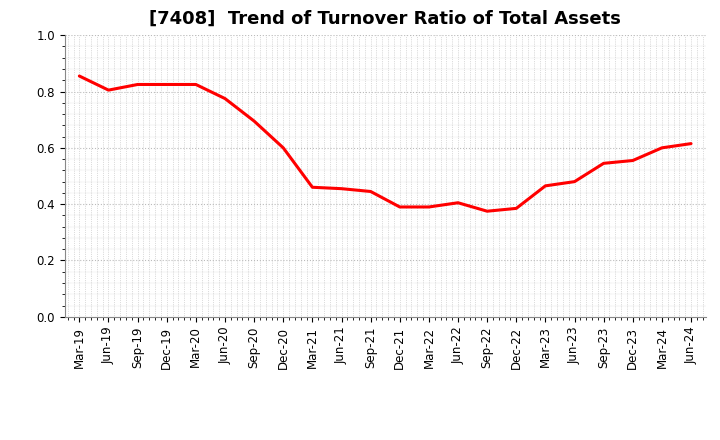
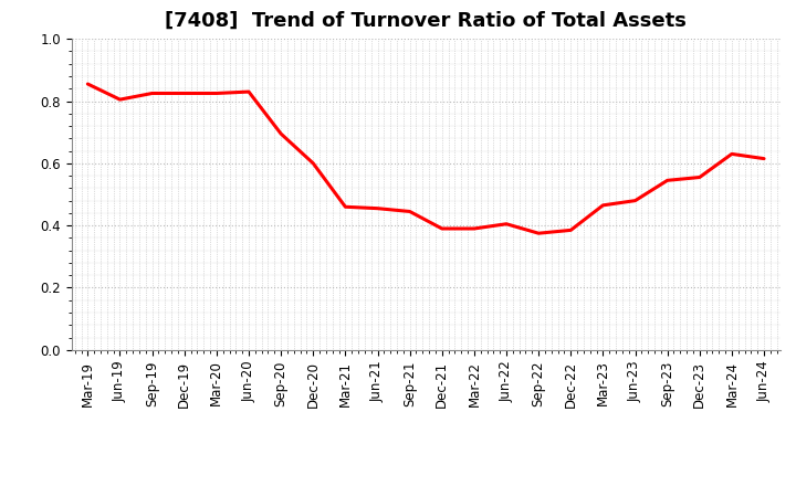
Jun-20: 0.775 -> 0.830
Mar-24: 0.600 -> 0.630
